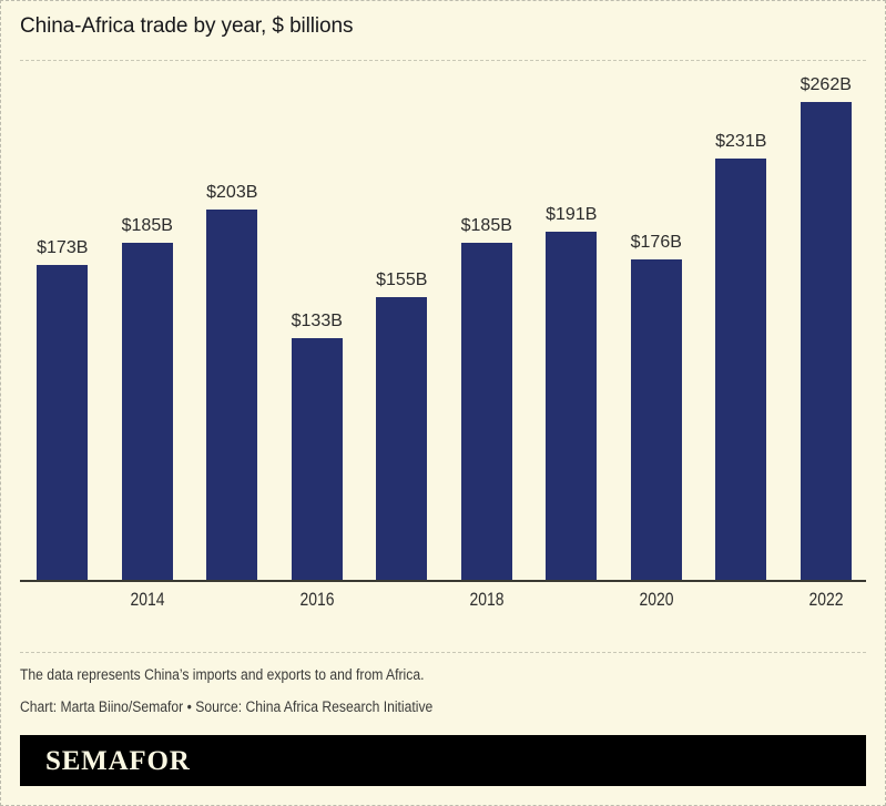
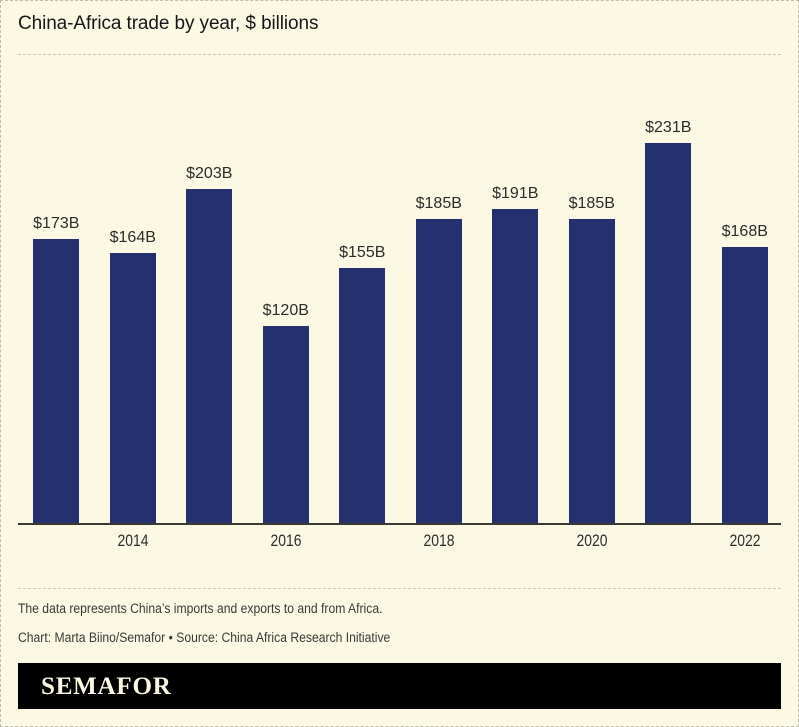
2014: $185B -> $164B
2016: $133B -> $120B
2020: $176B -> $185B
2022: $262B -> $168B
